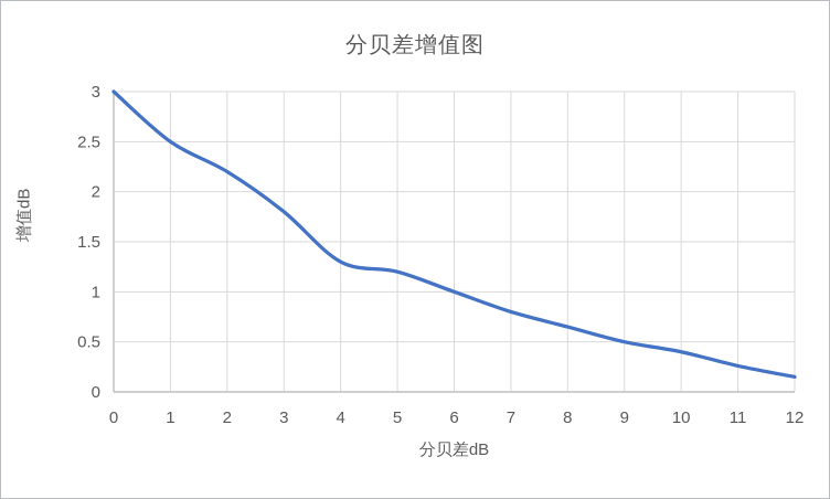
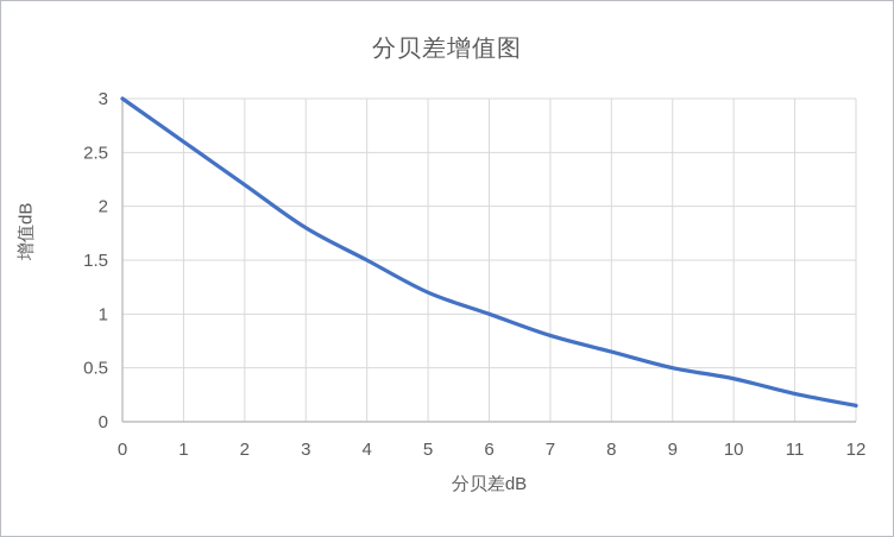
1: 2.5 -> 2.6
4: 1.3 -> 1.5
